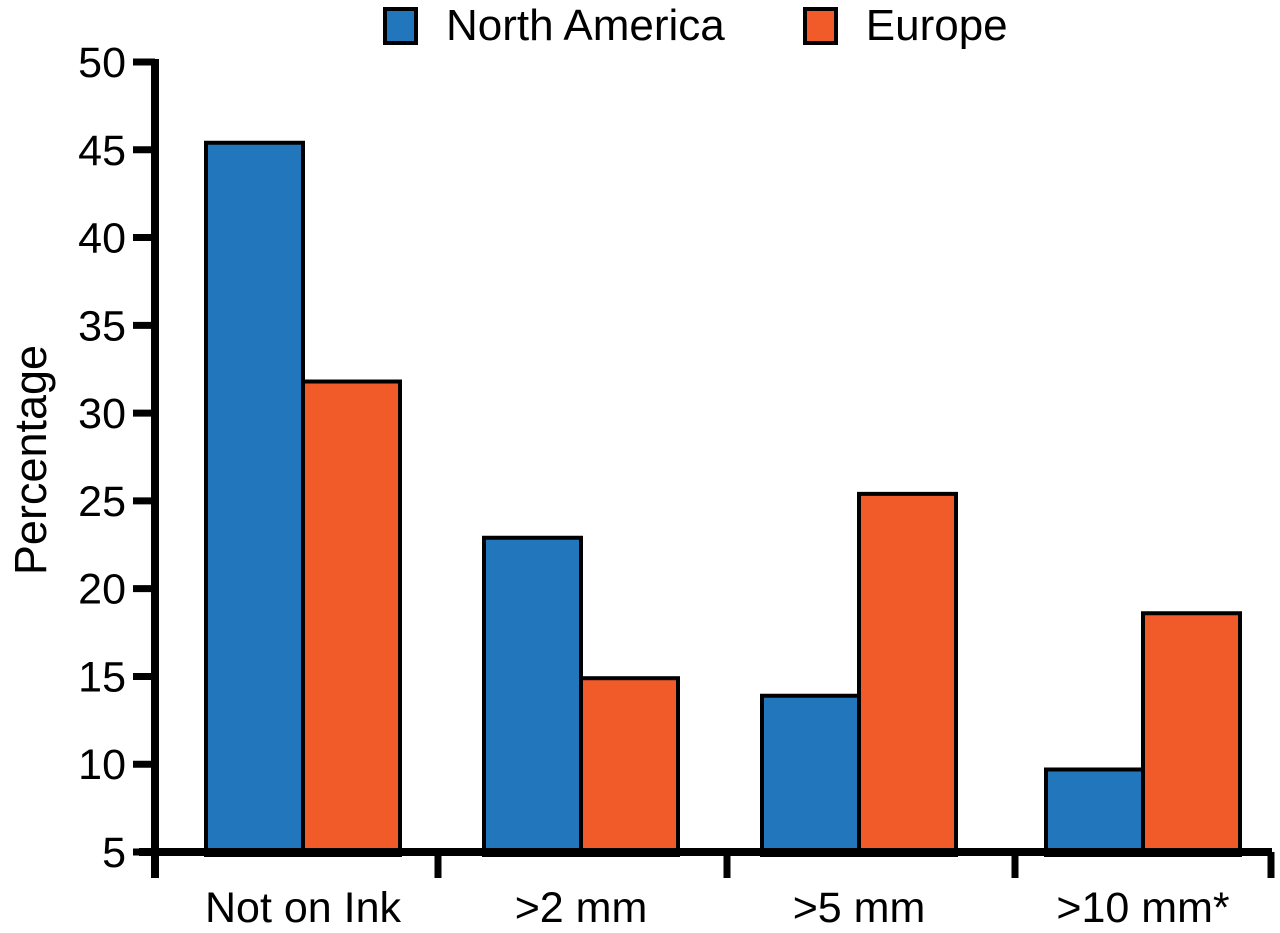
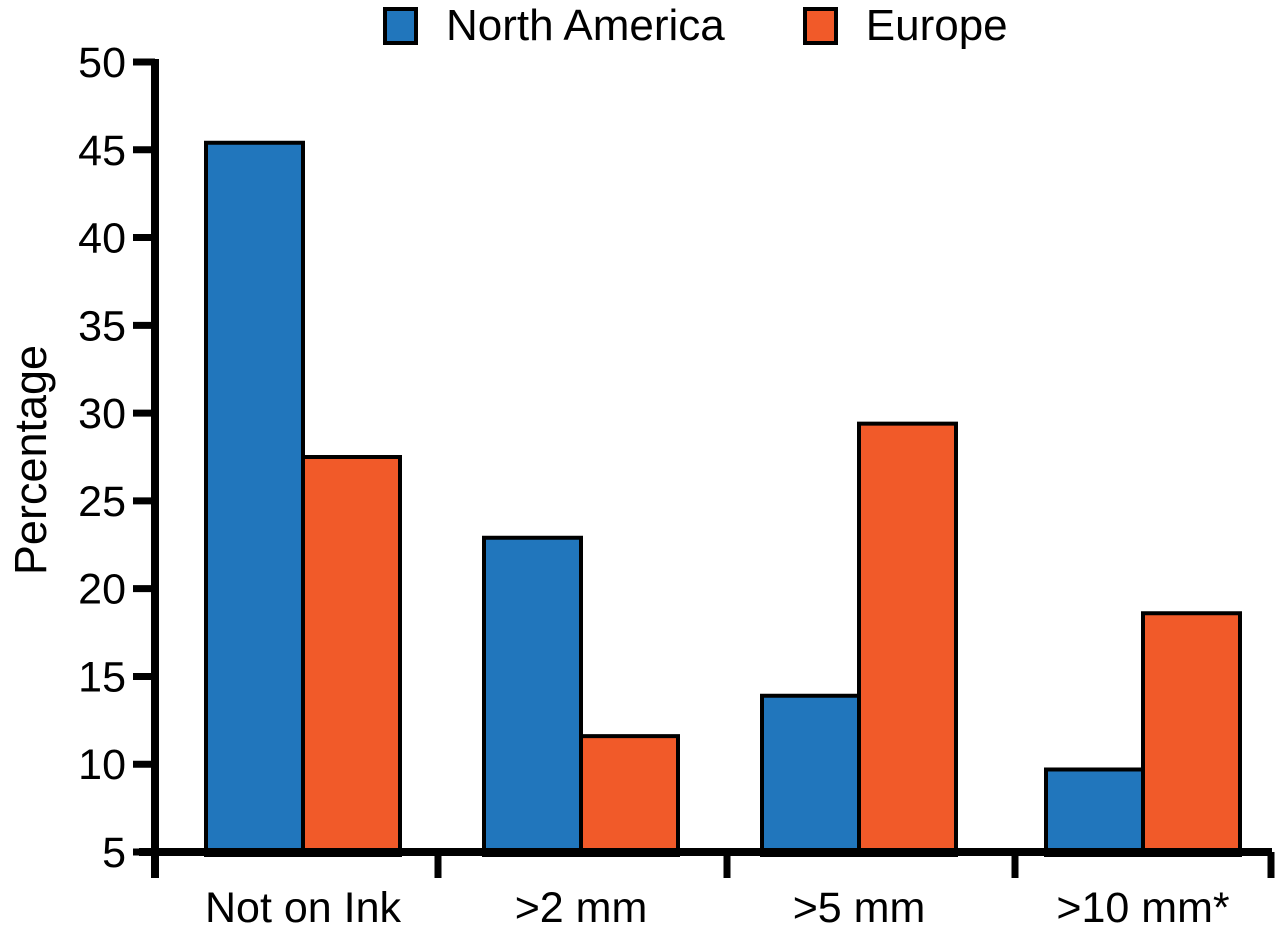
Europe/Not on Ink: 31.8 -> 27.5
Europe/>2 mm: 14.9 -> 11.6
Europe/>5 mm: 25.4 -> 29.4
